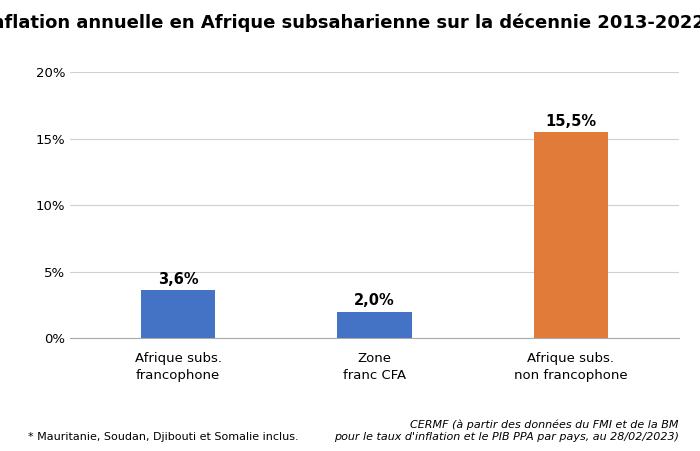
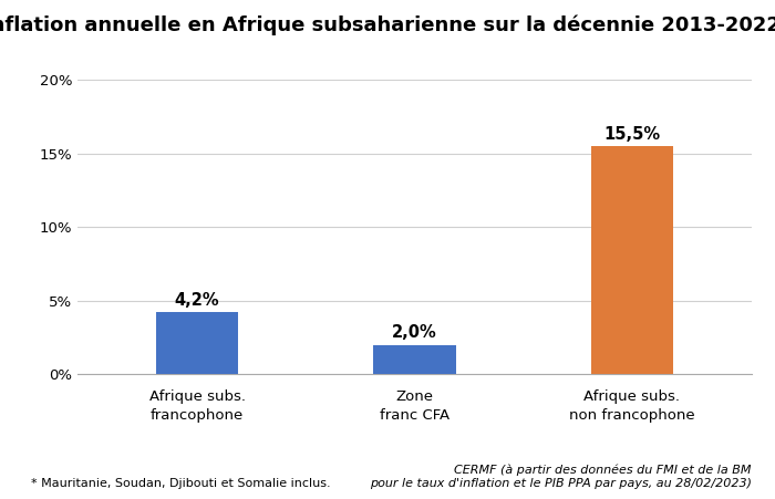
Afrique subs. francophone: 3,6% -> 4,2%
